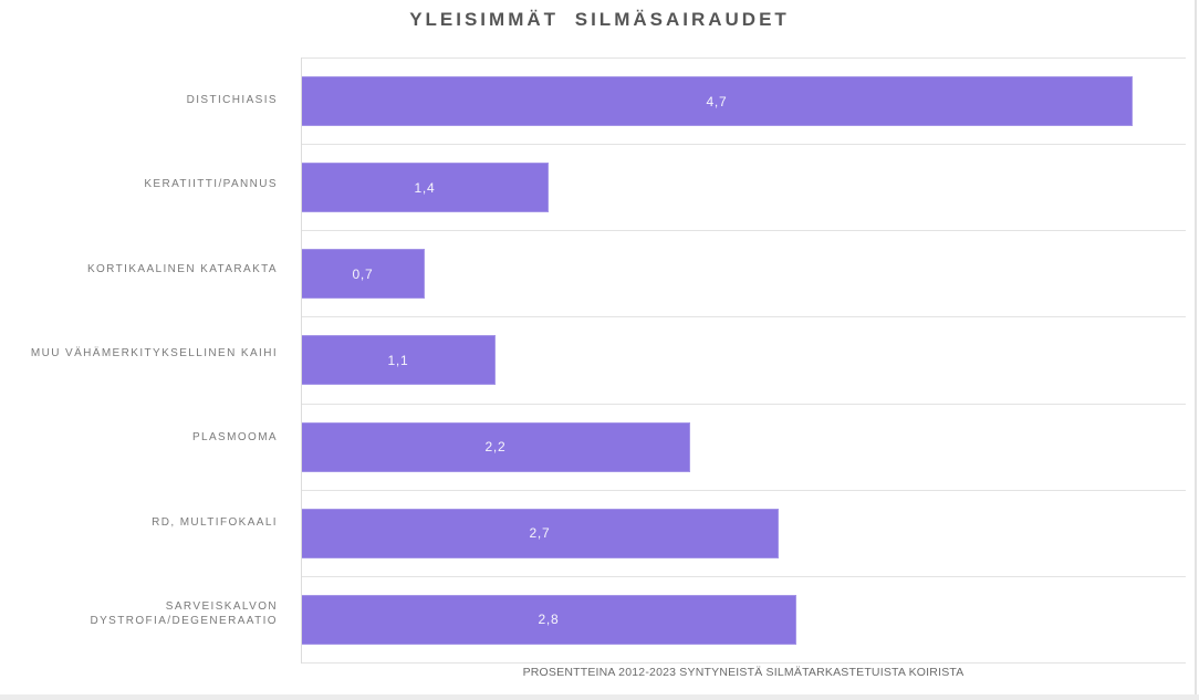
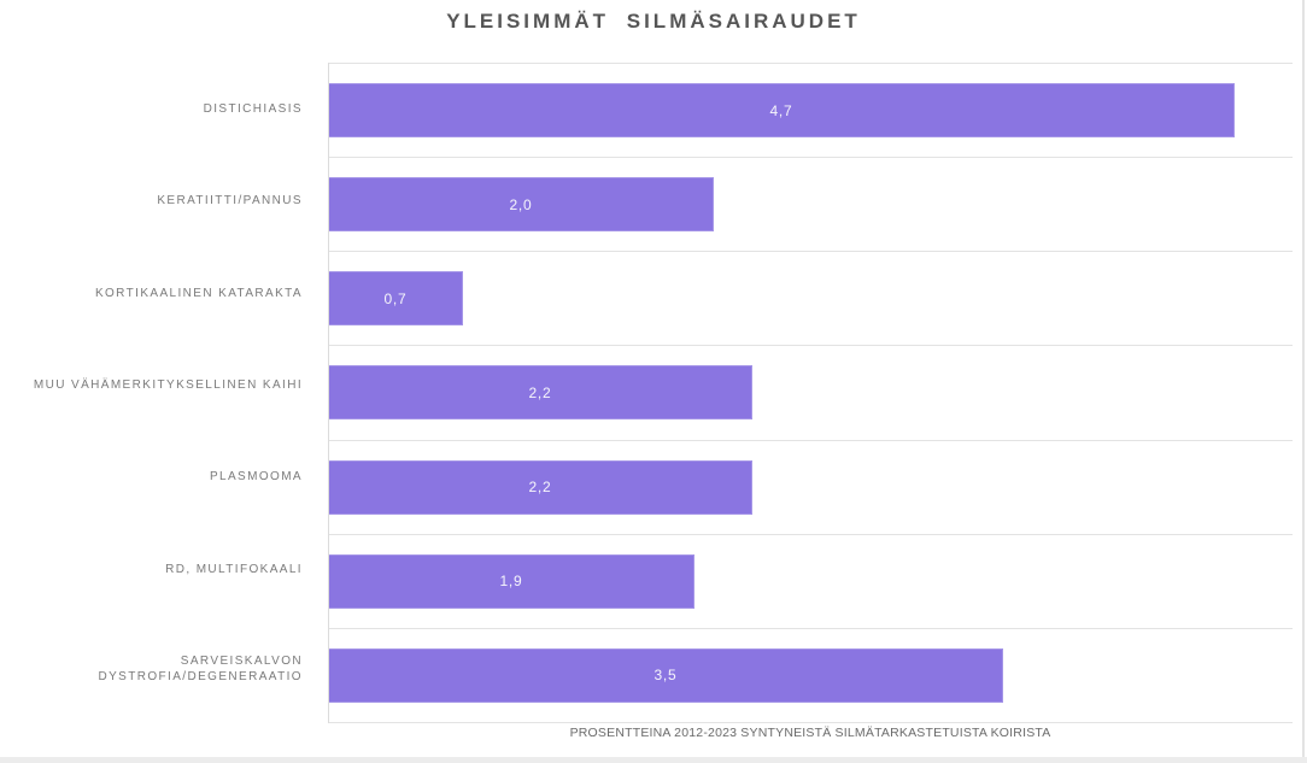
KERATIITTI/PANNUS: 1,4 -> 2,0
MUU VÄHÄMERKITYKSELLINEN KAIHI: 1,1 -> 2,2
RD, MULTIFOKAALI: 2,7 -> 1,9
SARVEISKALVON DYSTROFIA/DEGENERAATIO: 2,8 -> 3,5
